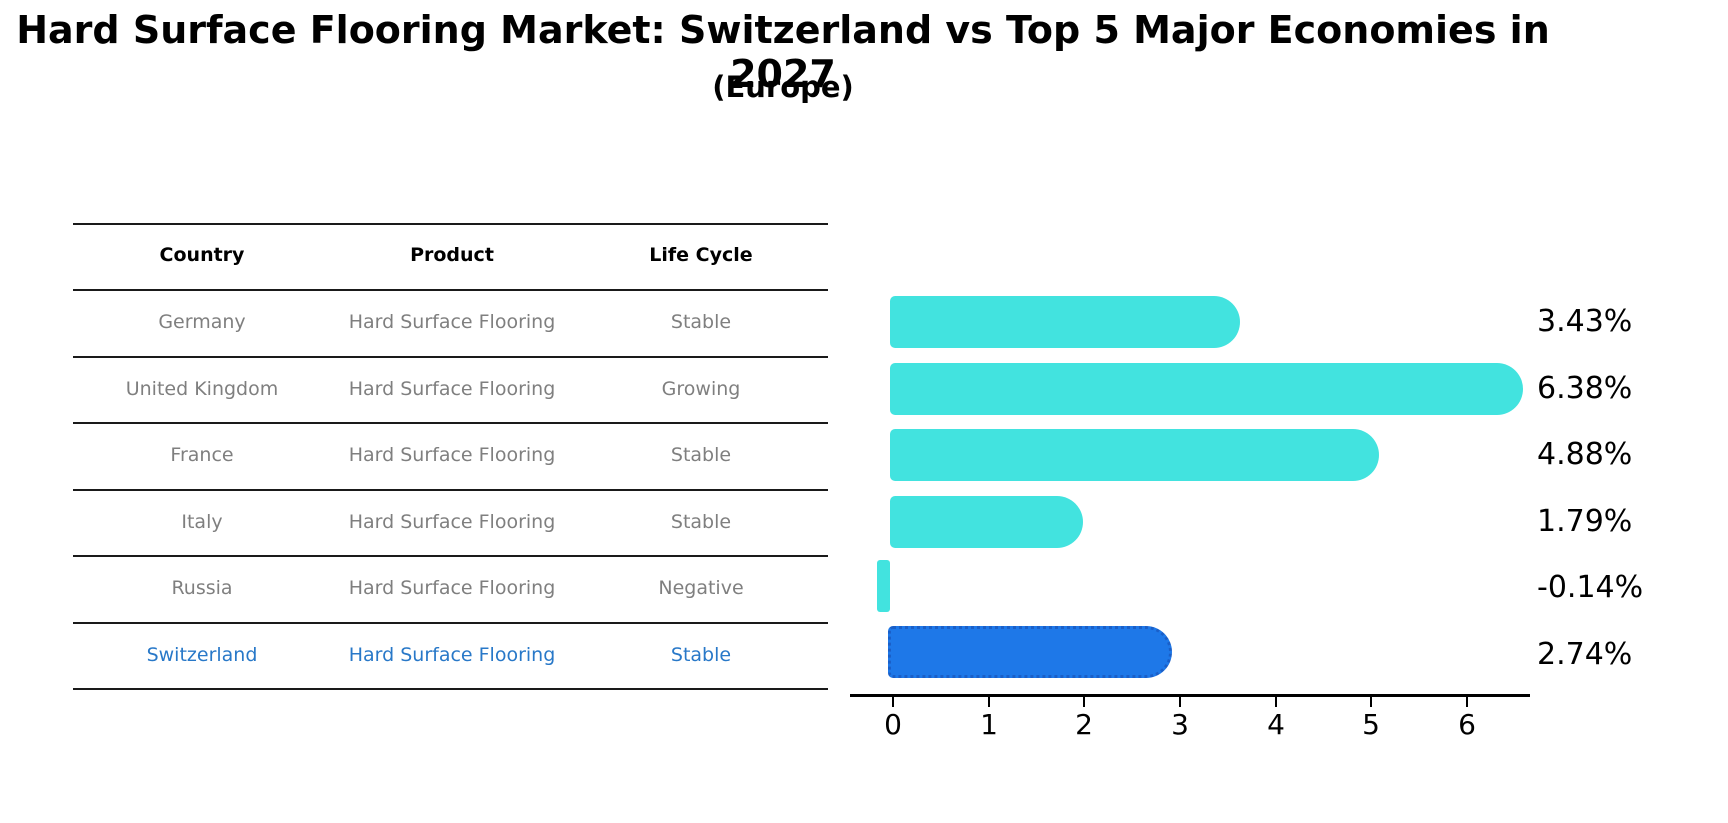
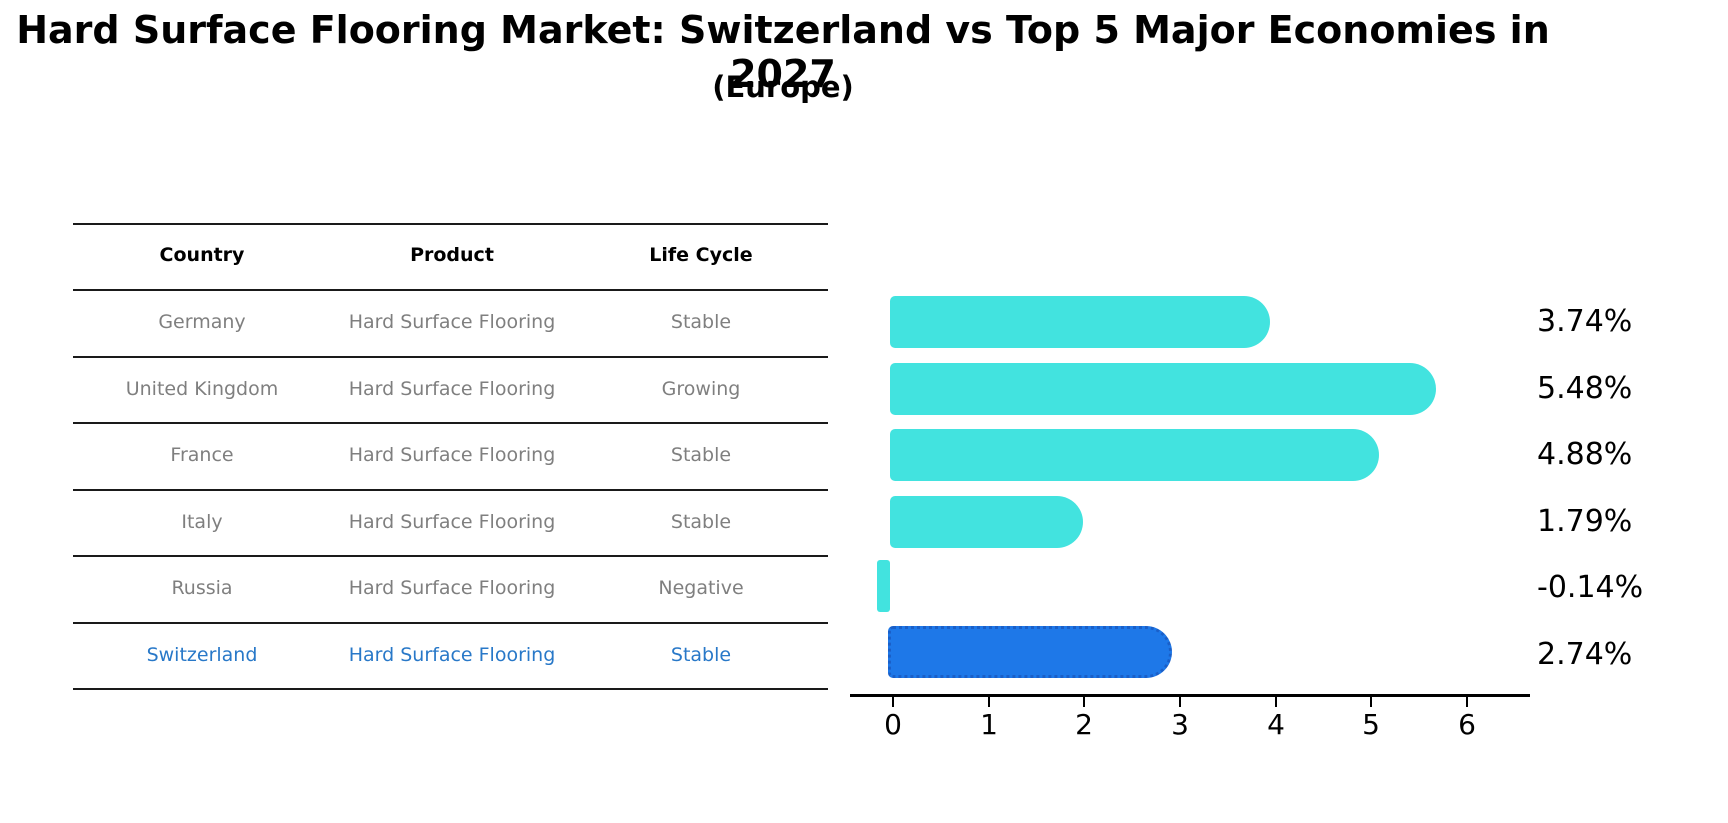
Germany: 3.43% -> 3.74%
United Kingdom: 6.38% -> 5.48%
